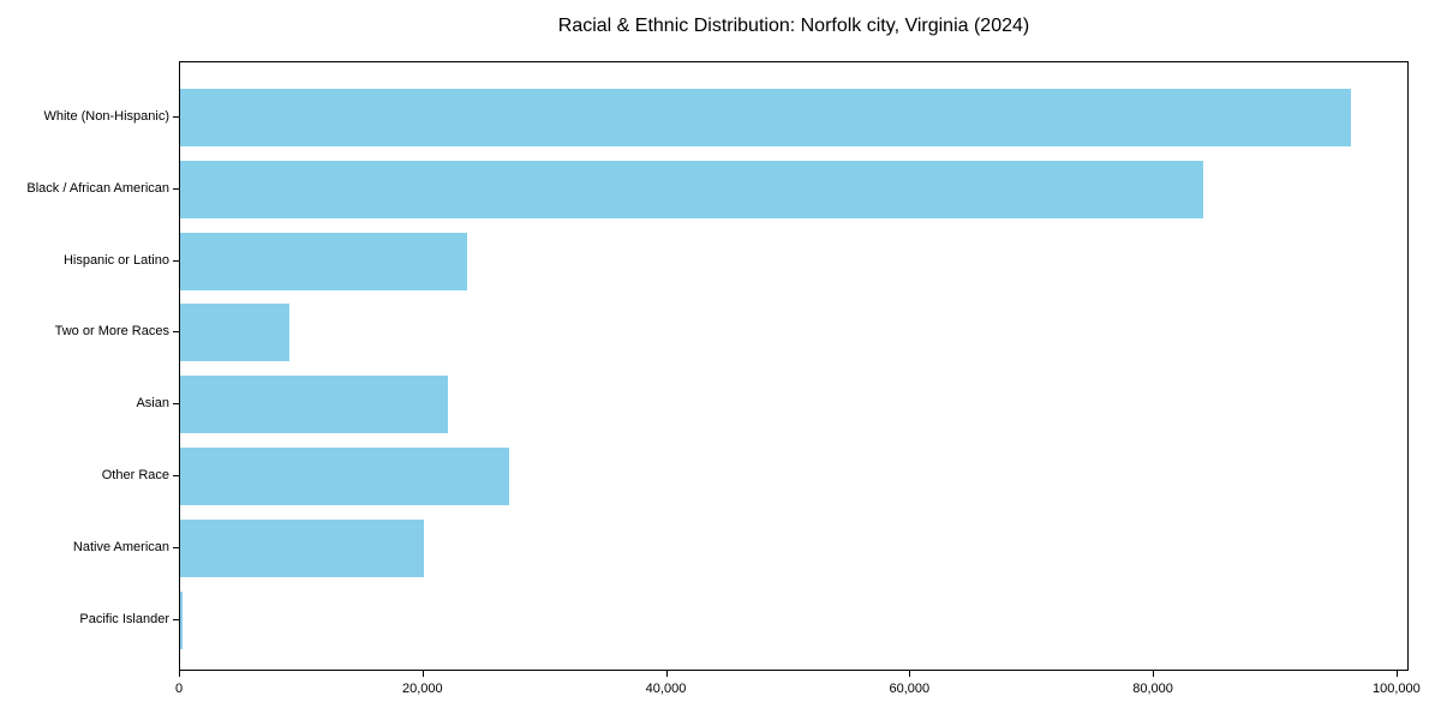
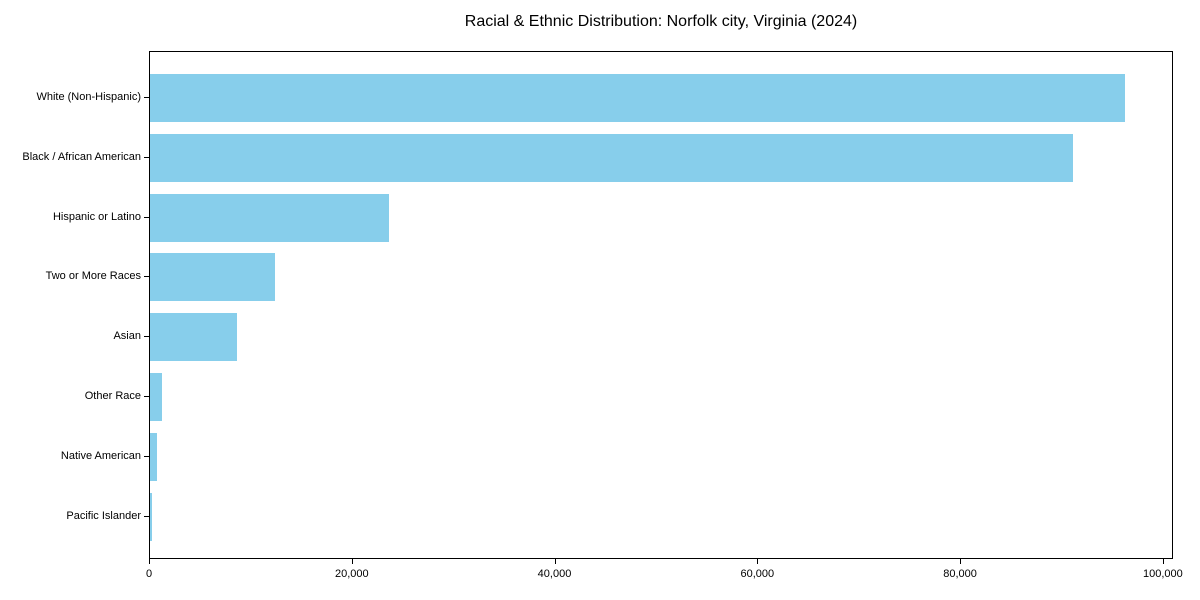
Black / African American: 84000 -> 91000
Two or More Races: 9000 -> 12000
Asian: 22000 -> 9000
Other Race: 27000 -> 1000
Native American: 20000 -> 1000
